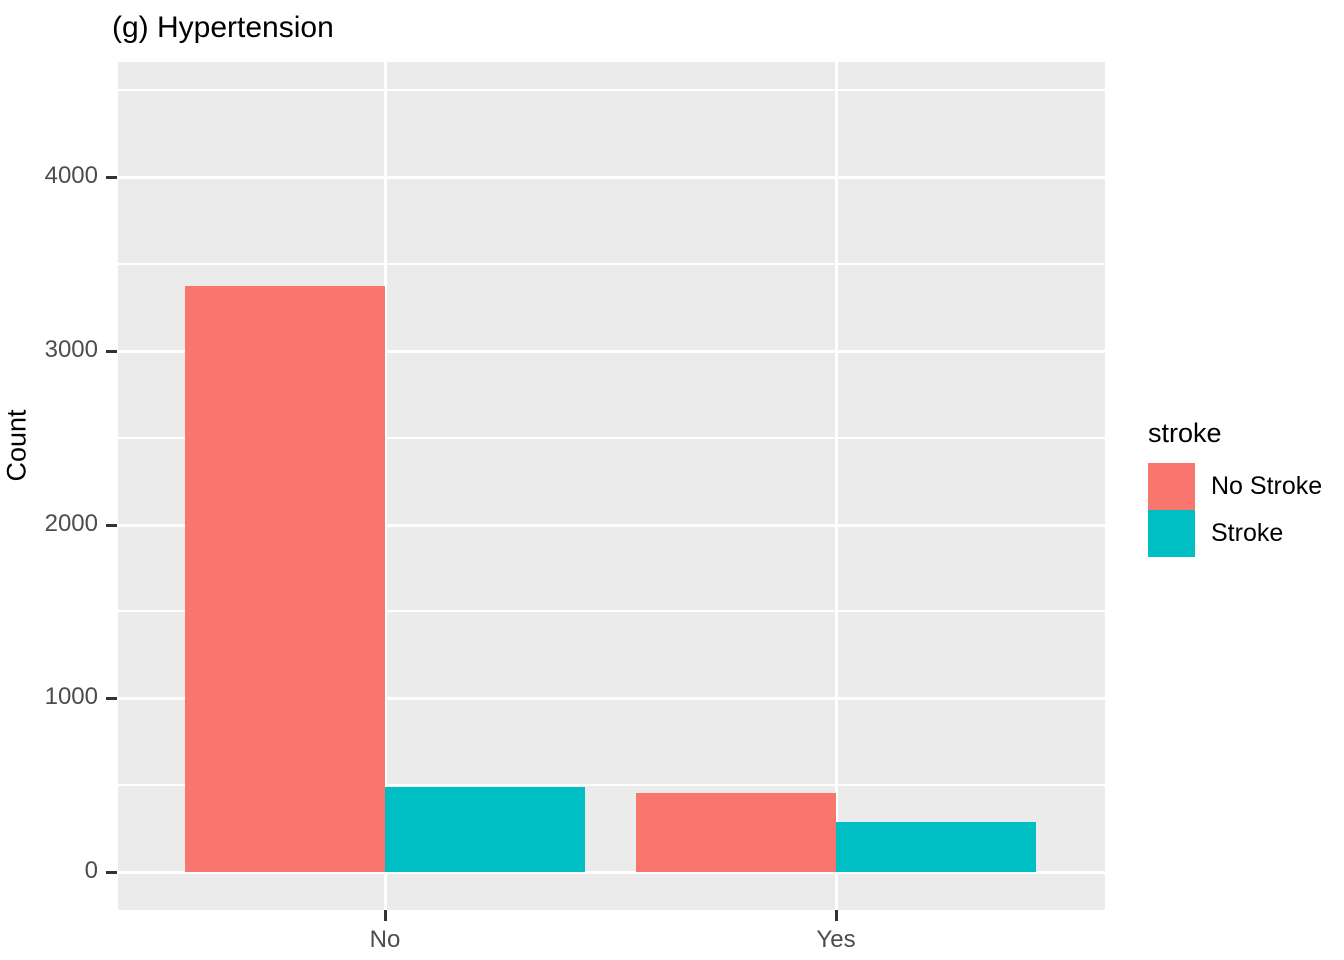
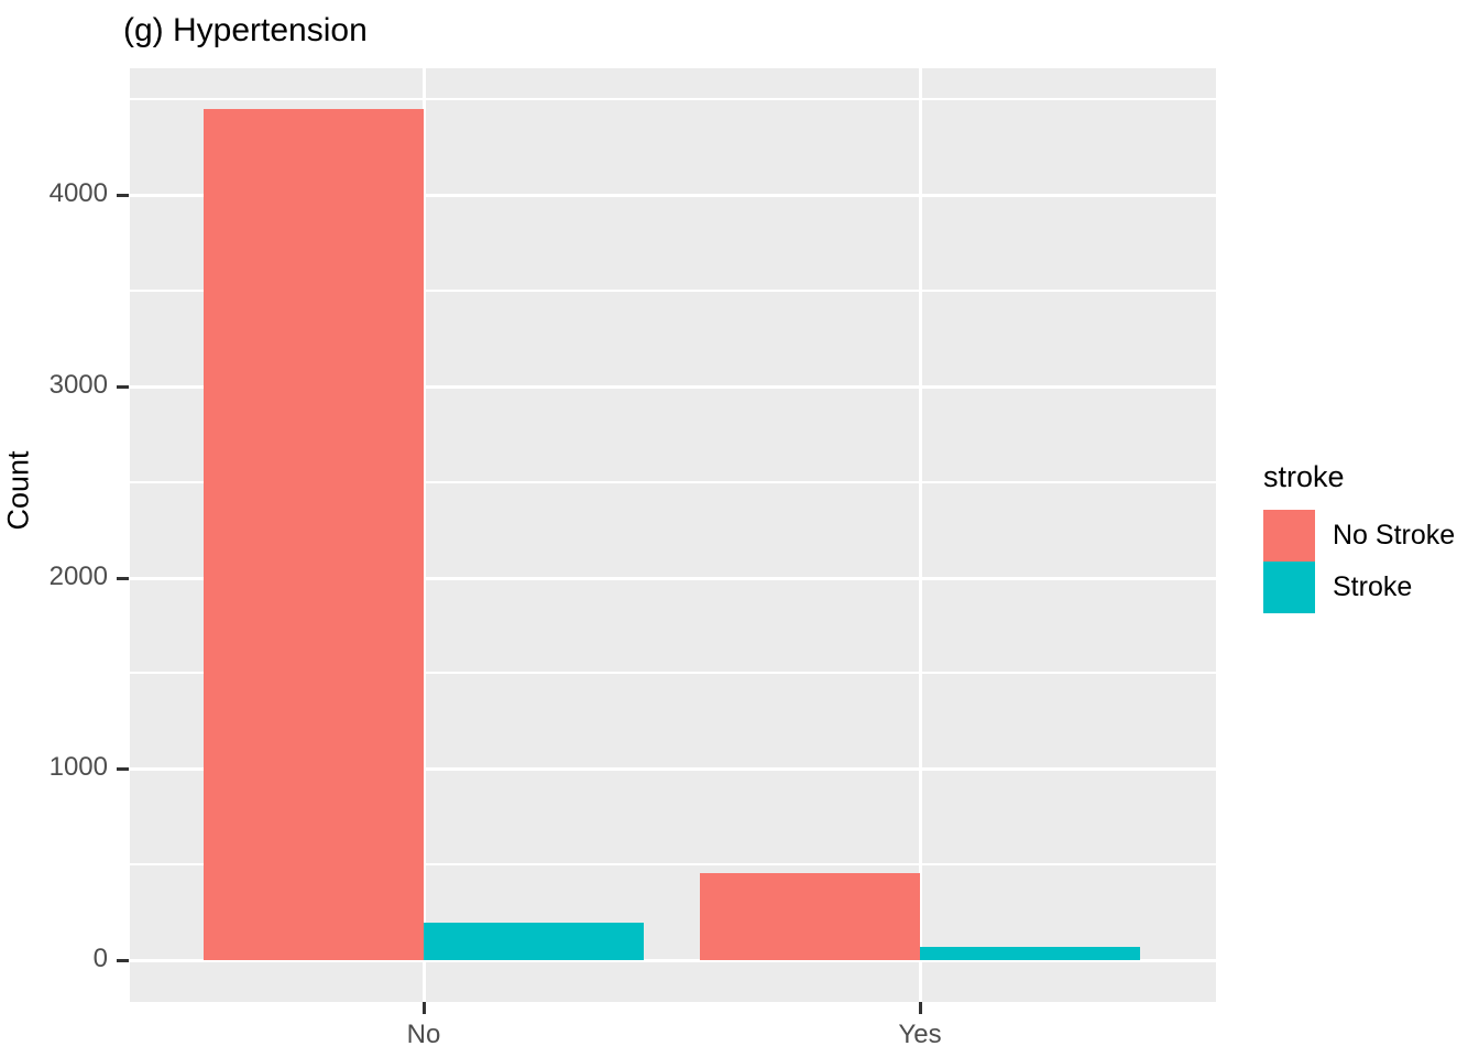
No Stroke/No: 3370 -> 4450
Stroke/No: 490 -> 200
Stroke/Yes: 290 -> 70
